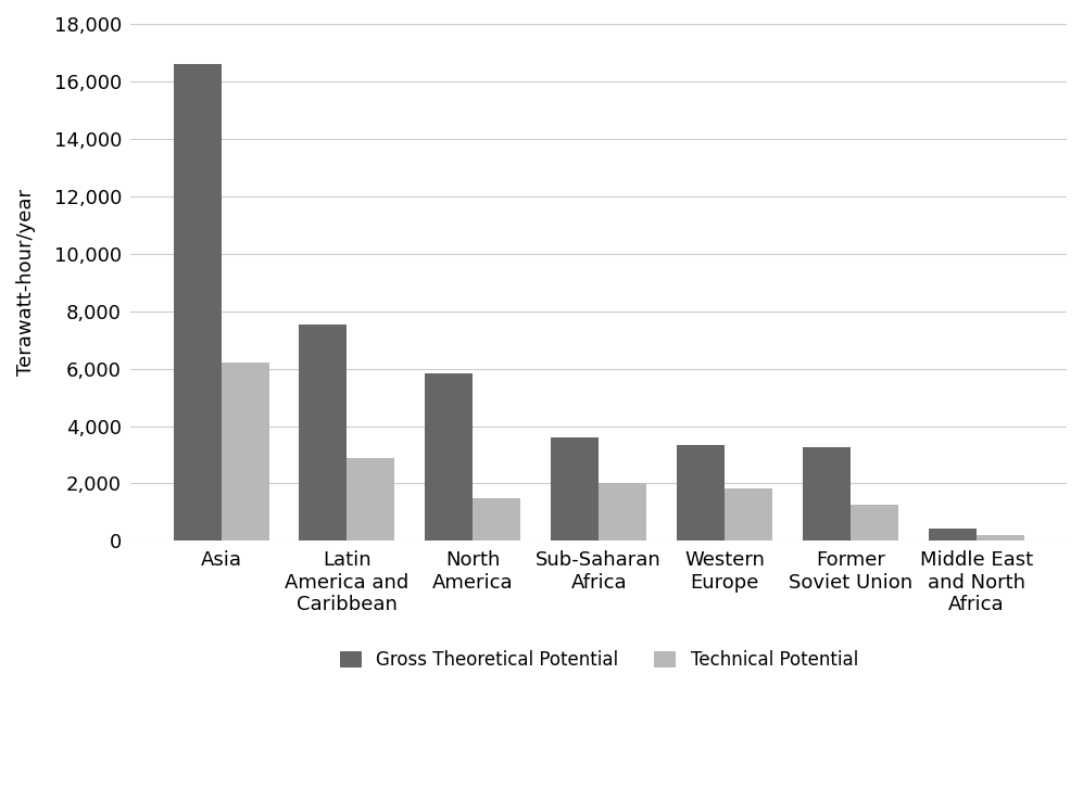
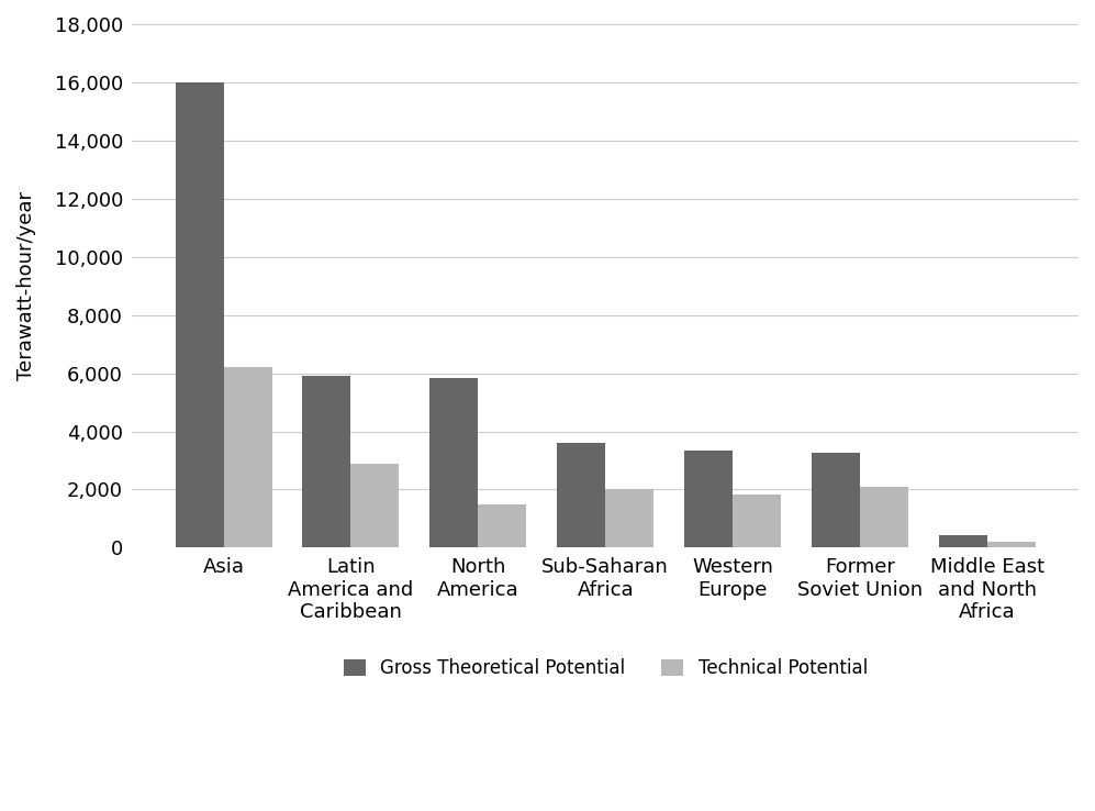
Gross Theoretical Potential/Asia: 16,600 -> 16,000
Gross Theoretical Potential/Latin America and Caribbean: 7,550 -> 5,900
Technical Potential/Former Soviet Union: 1,280 -> 2,100
